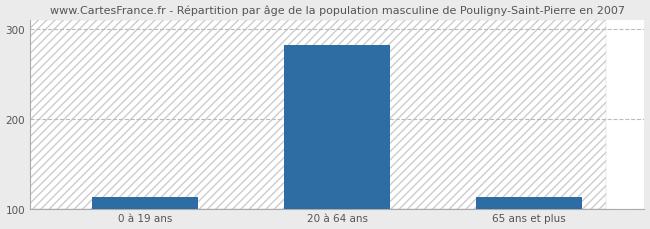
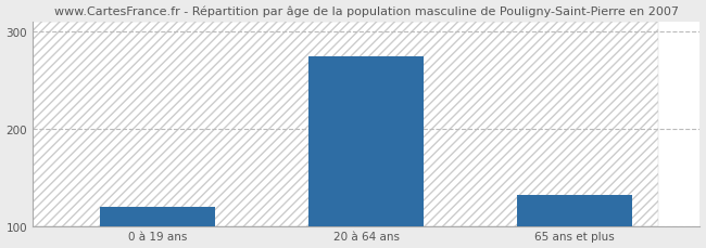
0 à 19 ans: 113 -> 120
20 à 64 ans: 282 -> 274
65 ans et plus: 113 -> 132
